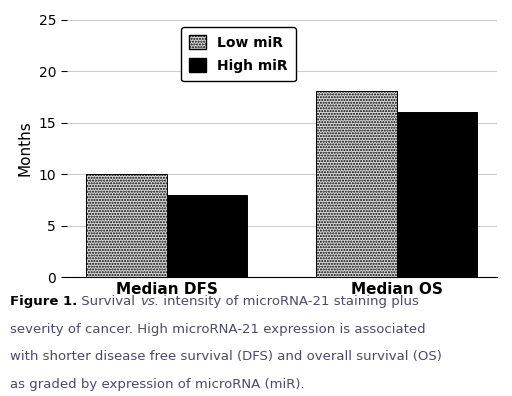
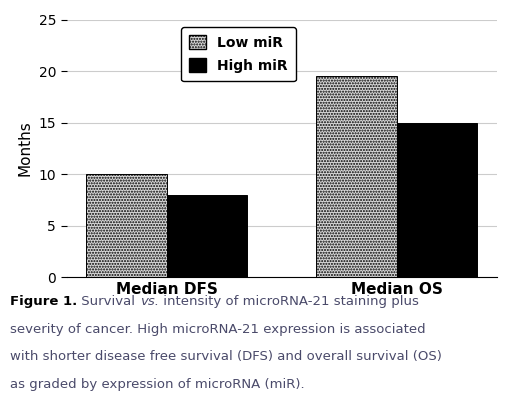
Low miR/Median OS: 18.1 -> 19.5
High miR/Median OS: 16 -> 15
